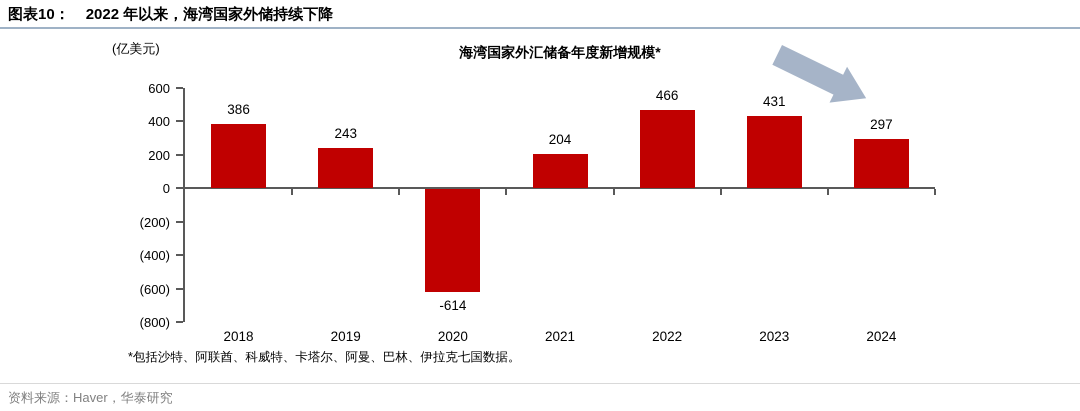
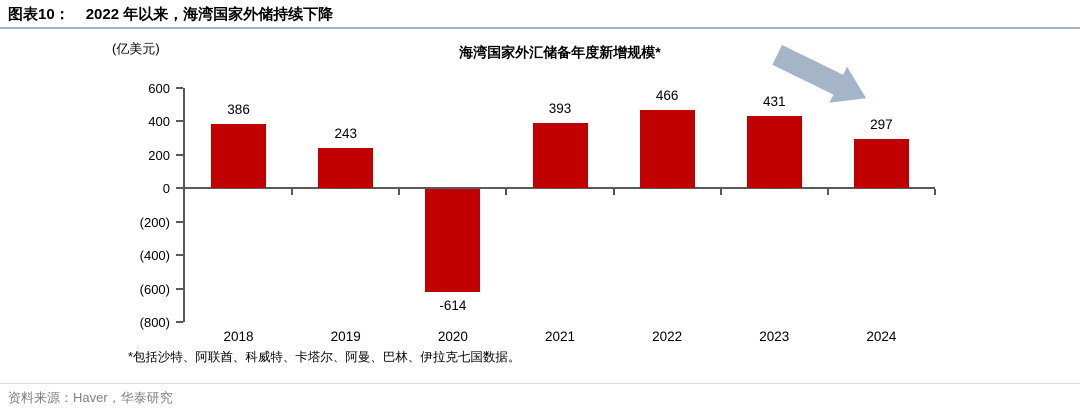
2021: 204 -> 393
